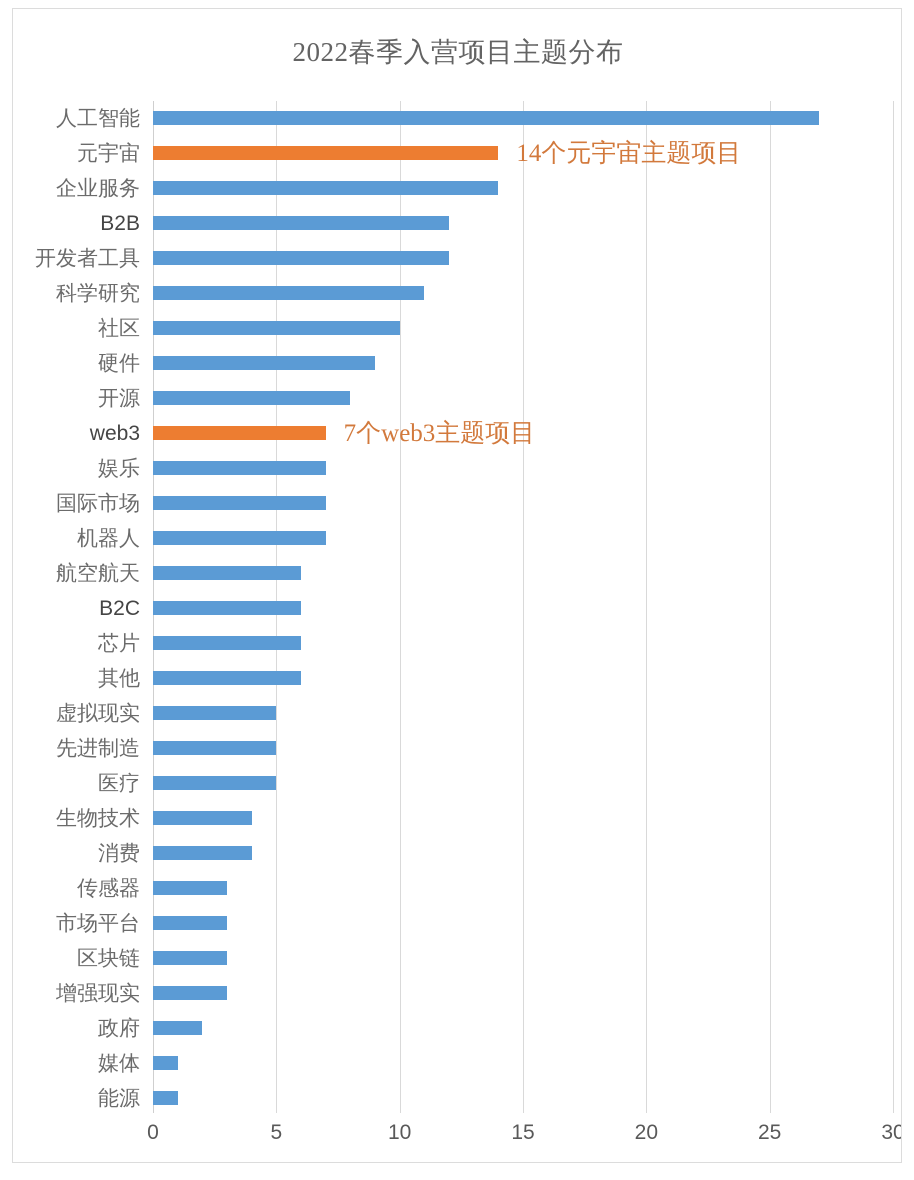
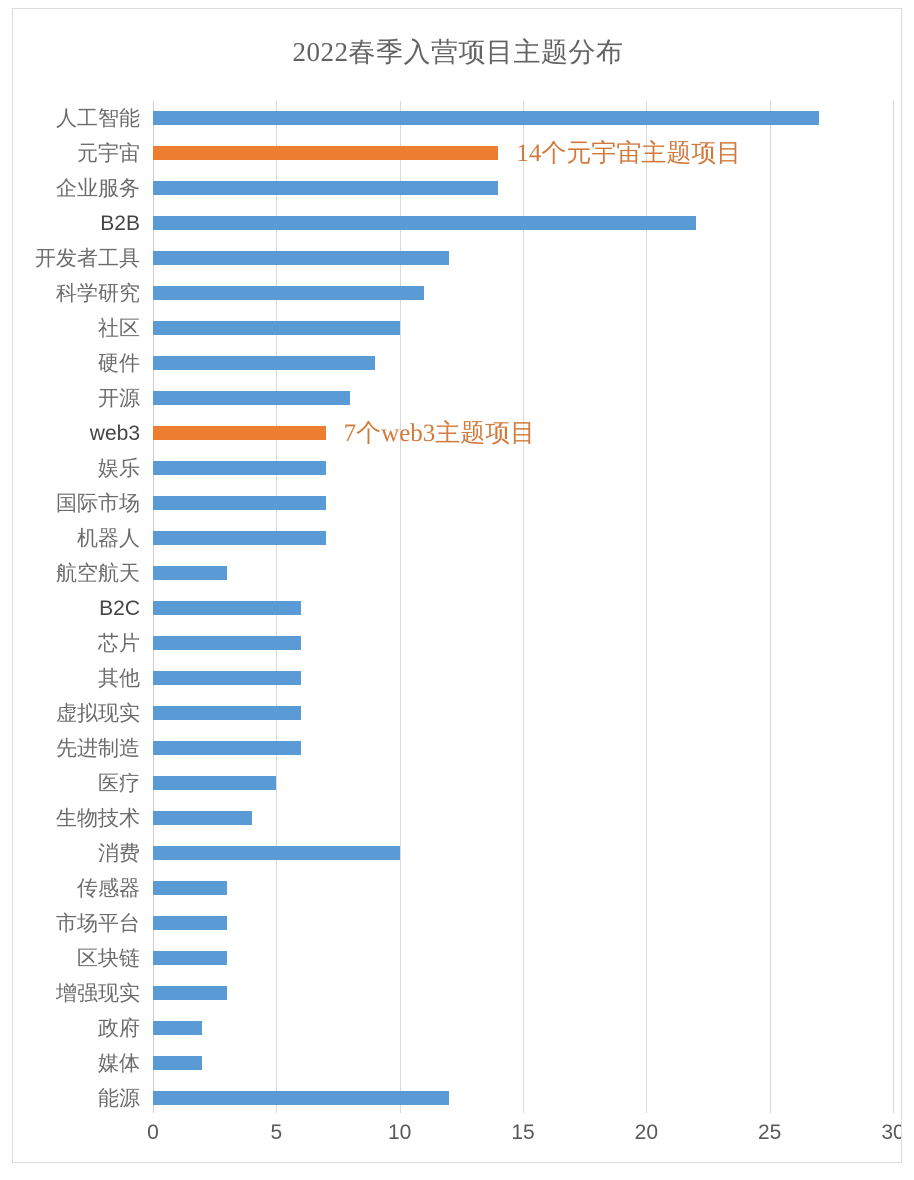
B2B: 12 -> 22
航空航天: 6 -> 3
虚拟现实: 5 -> 6
先进制造: 5 -> 6
消费: 4 -> 10
媒体: 1 -> 2
能源: 1 -> 12
